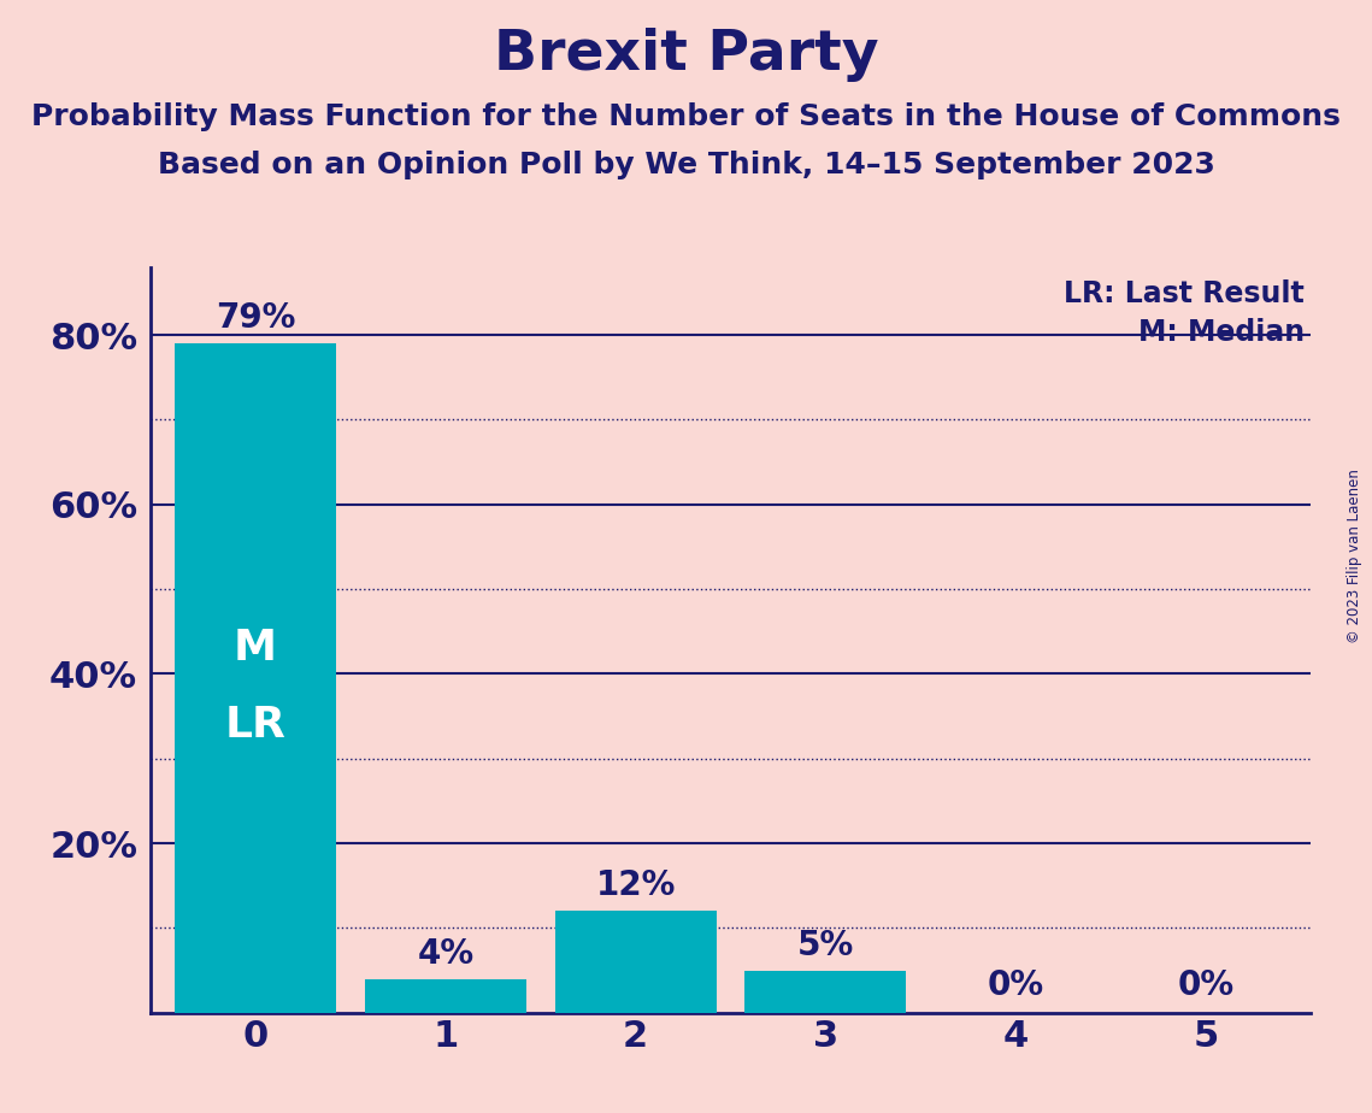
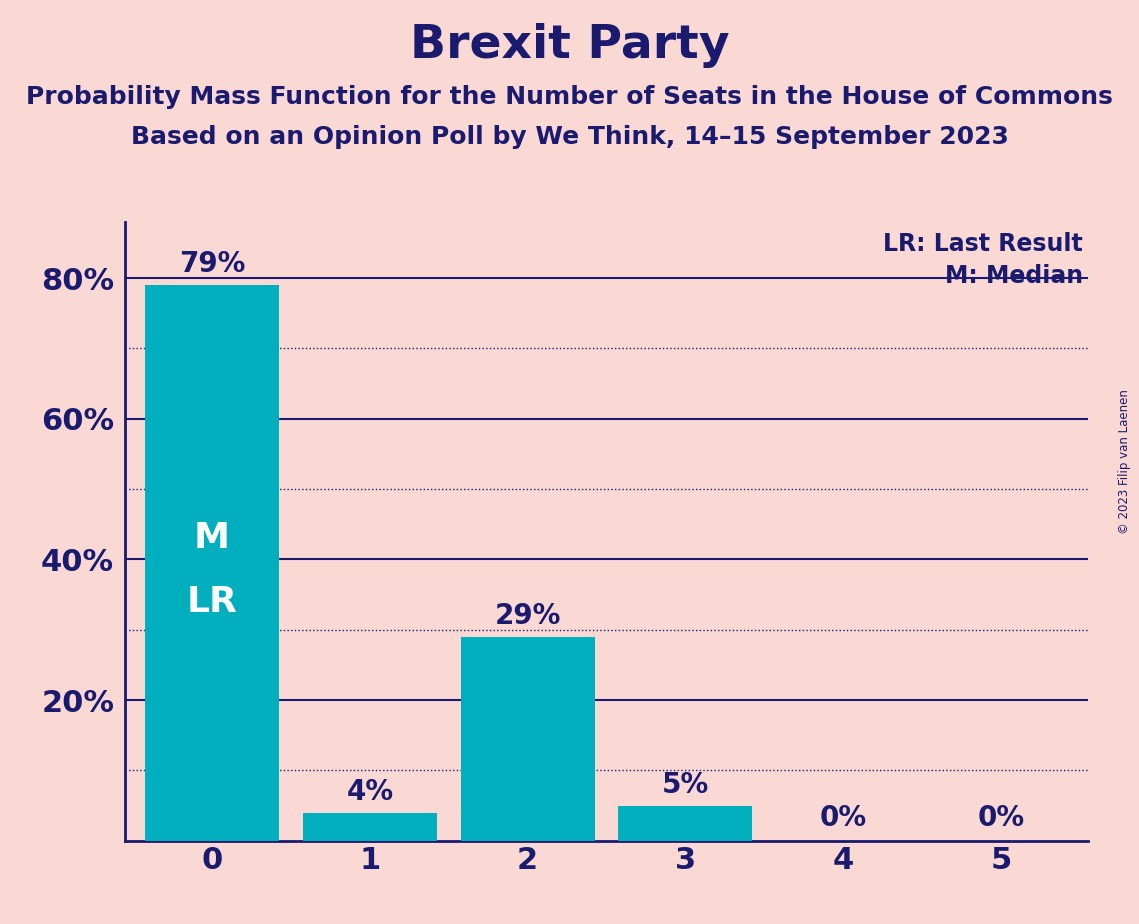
2: 12% -> 29%
